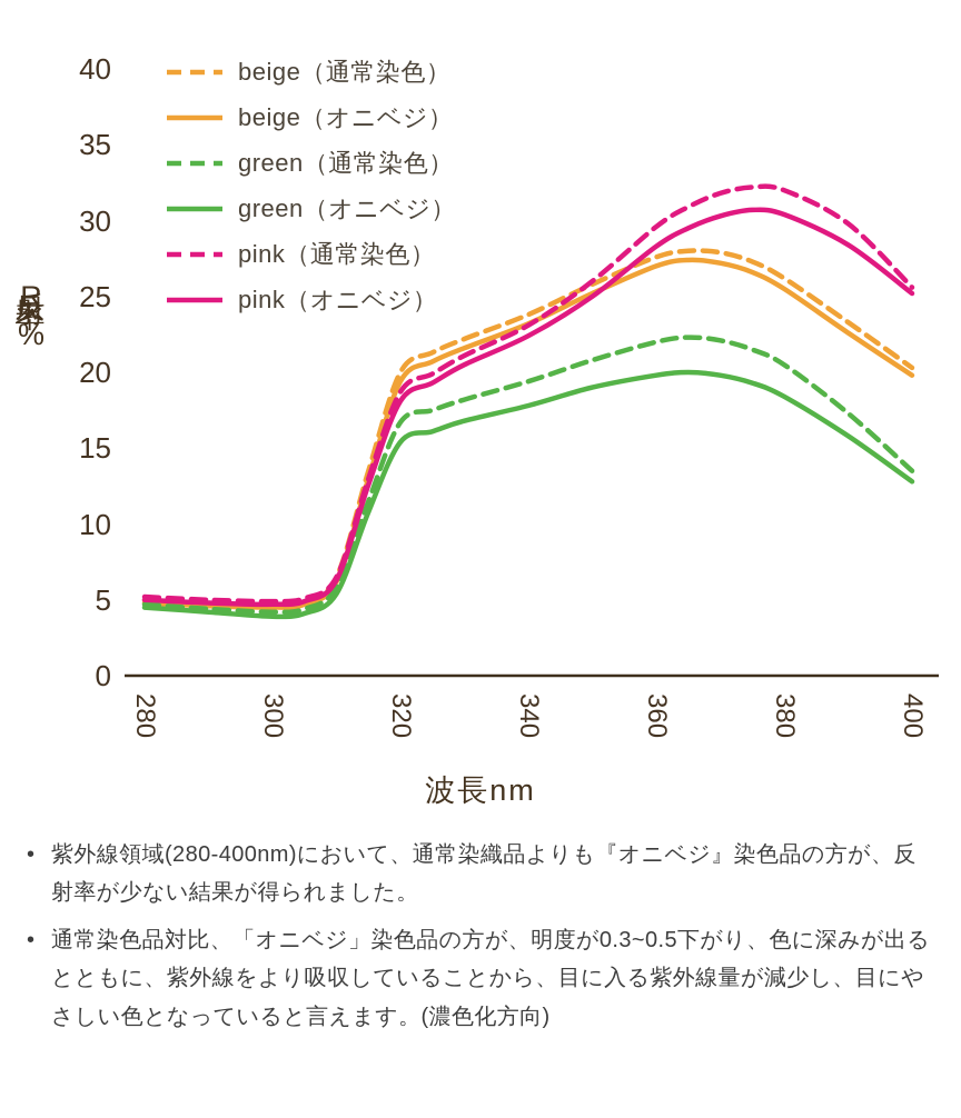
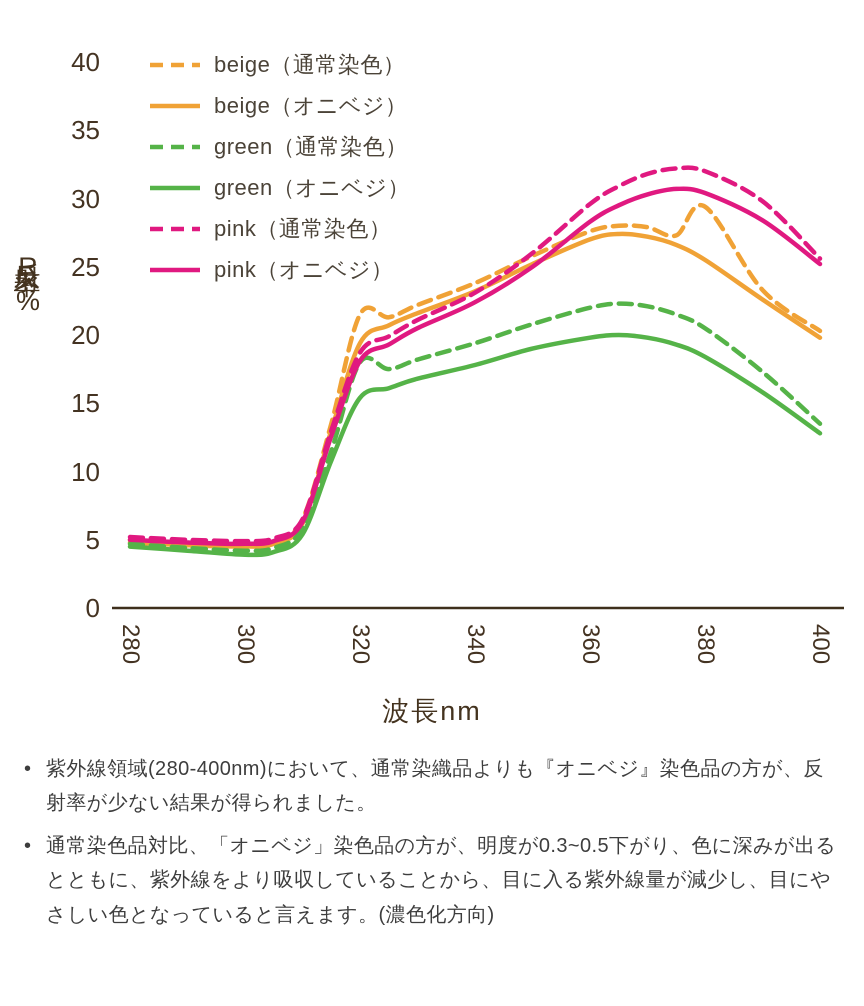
beige（通常染色）/320: 20.0 -> 21.5
green（通常染色）/320: 16.7 -> 18.0
beige（通常染色）/380: 26.2 -> 29.4
